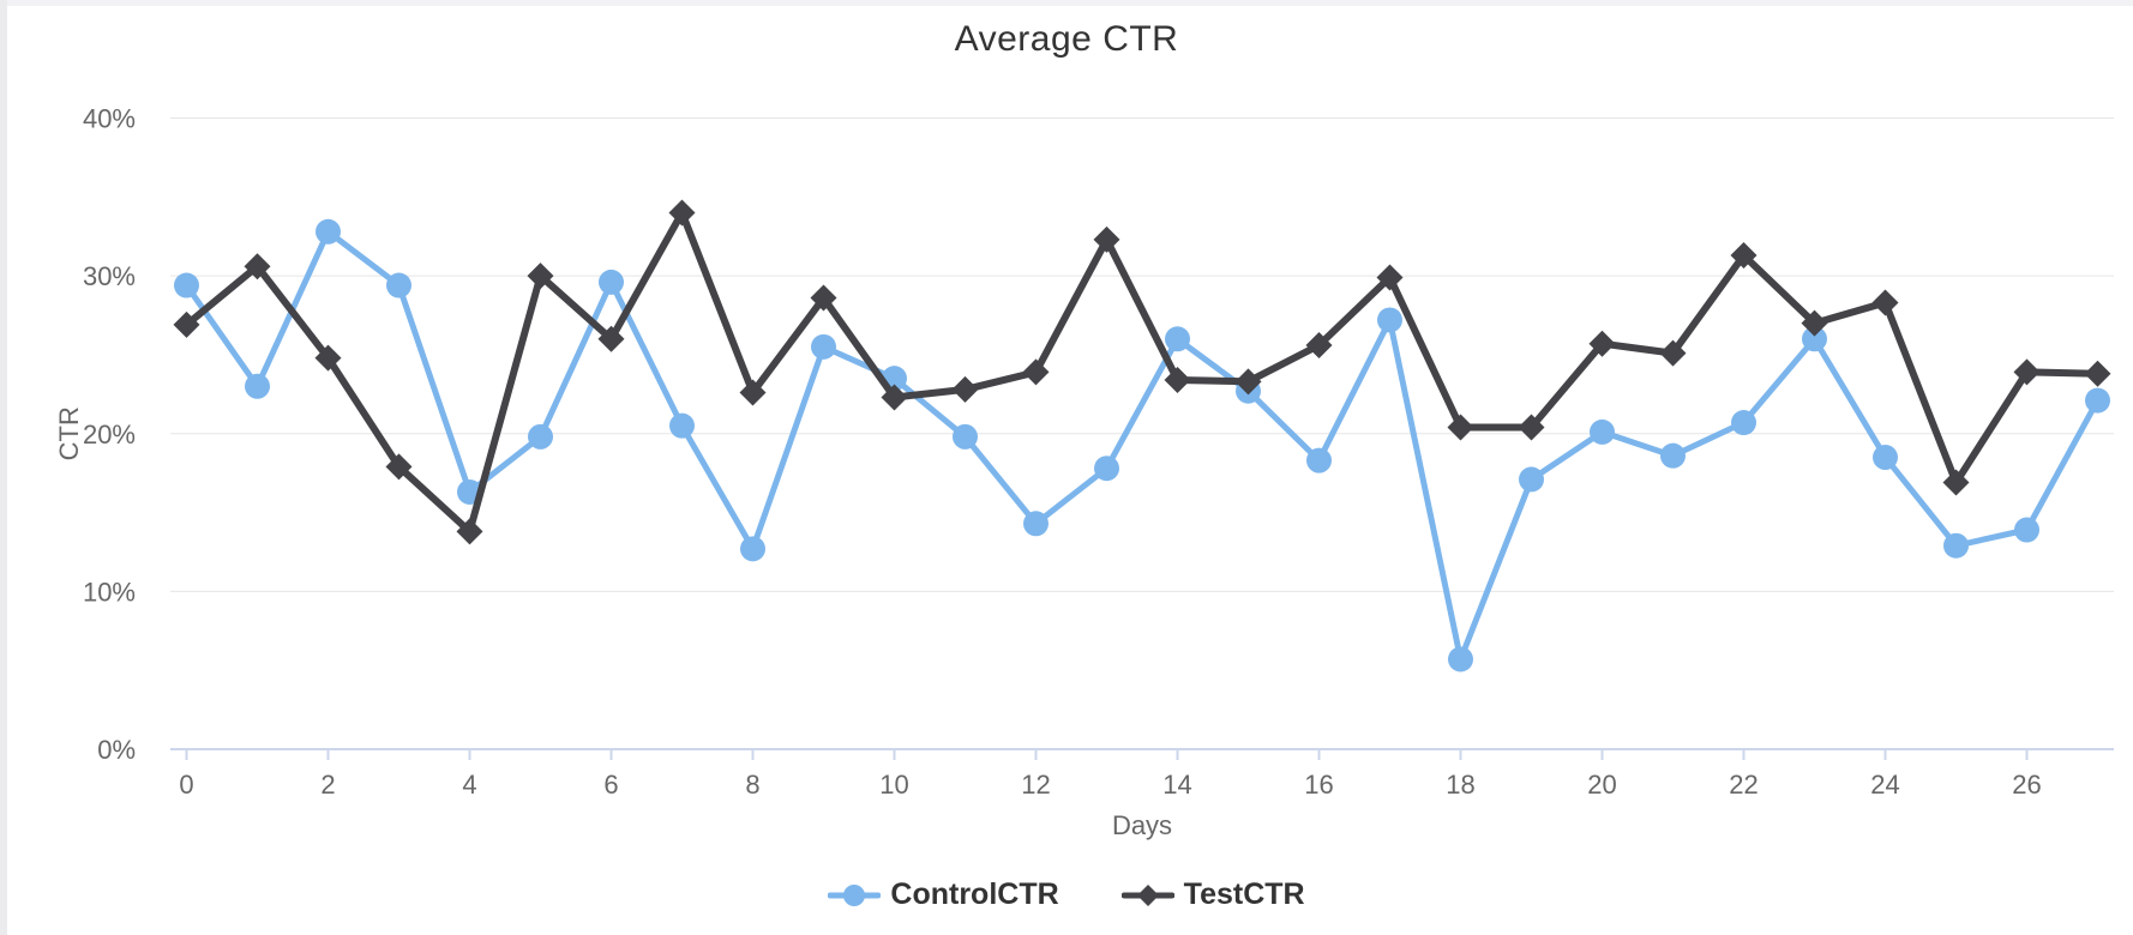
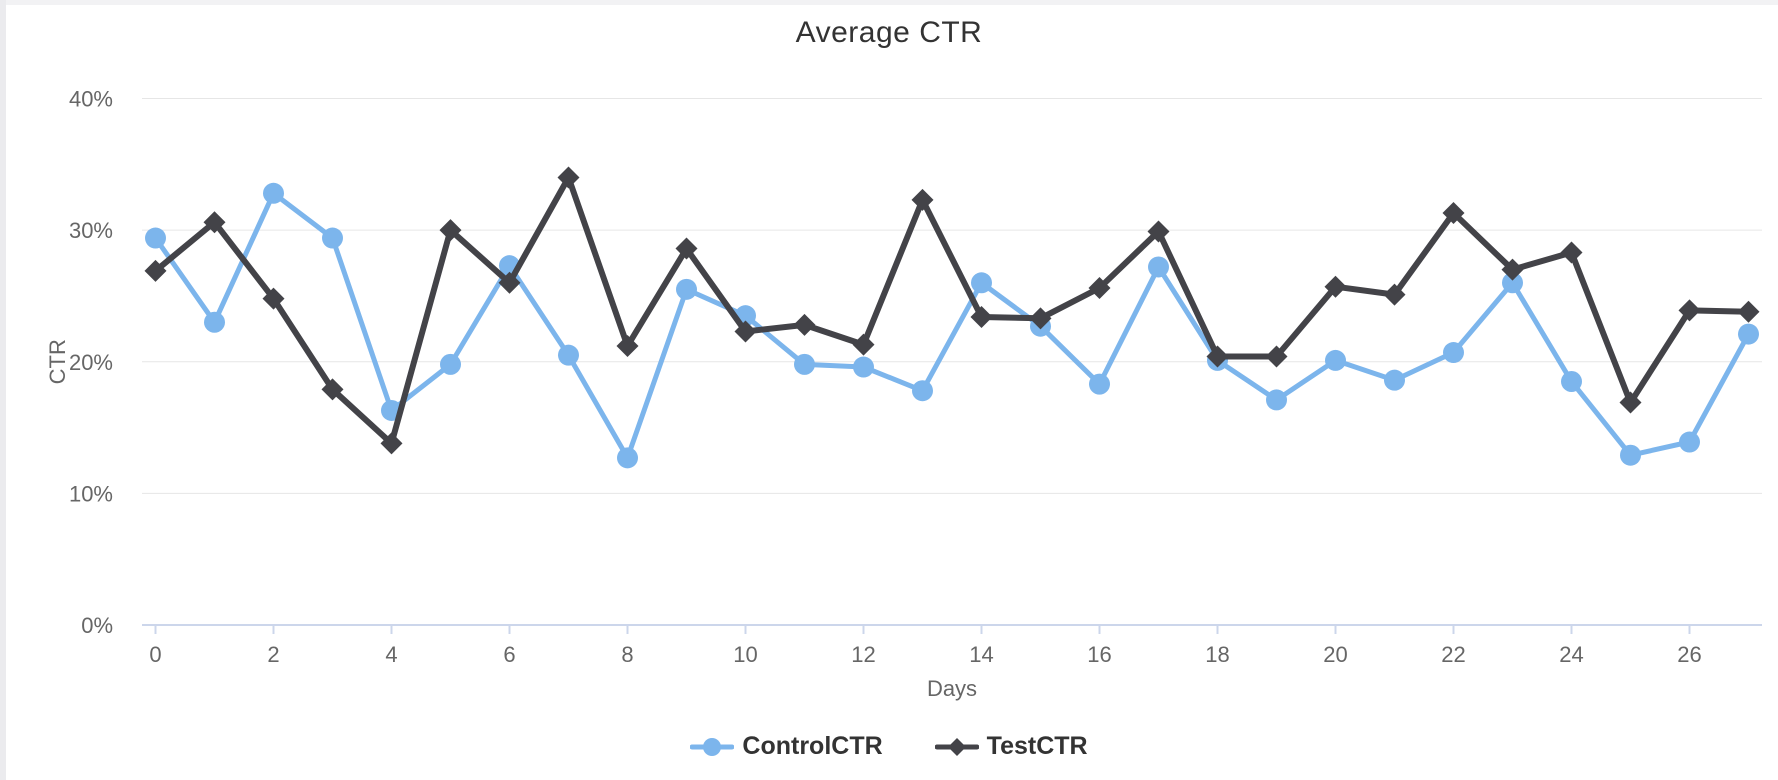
ControlCTR/6: 29.6% -> 27.3%
TestCTR/8: 22.6% -> 21.2%
ControlCTR/12: 14.3% -> 19.6%
TestCTR/12: 23.9% -> 21.3%
ControlCTR/18: 5.7% -> 20.1%
